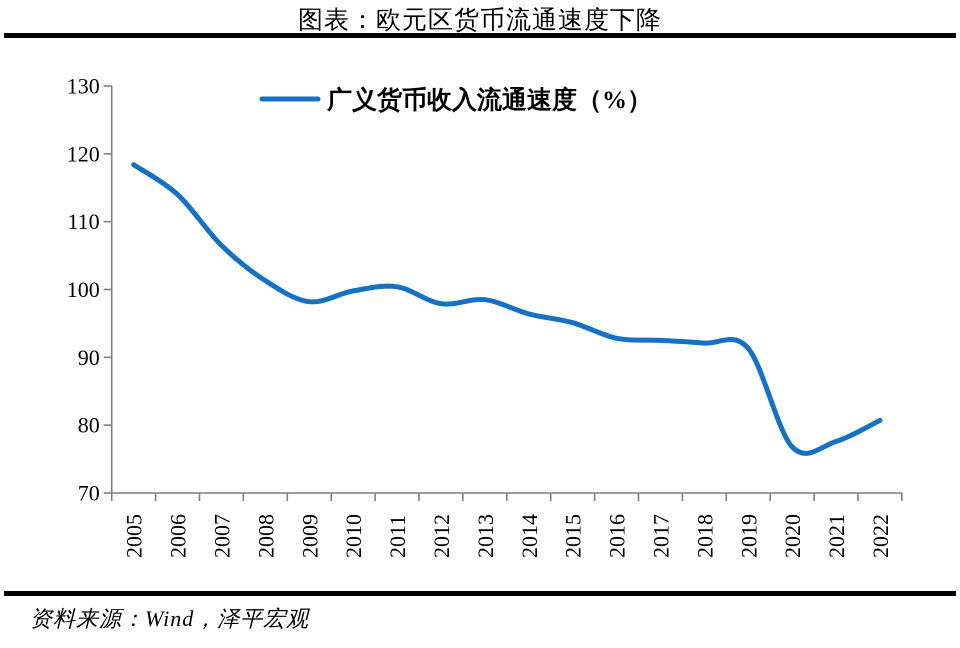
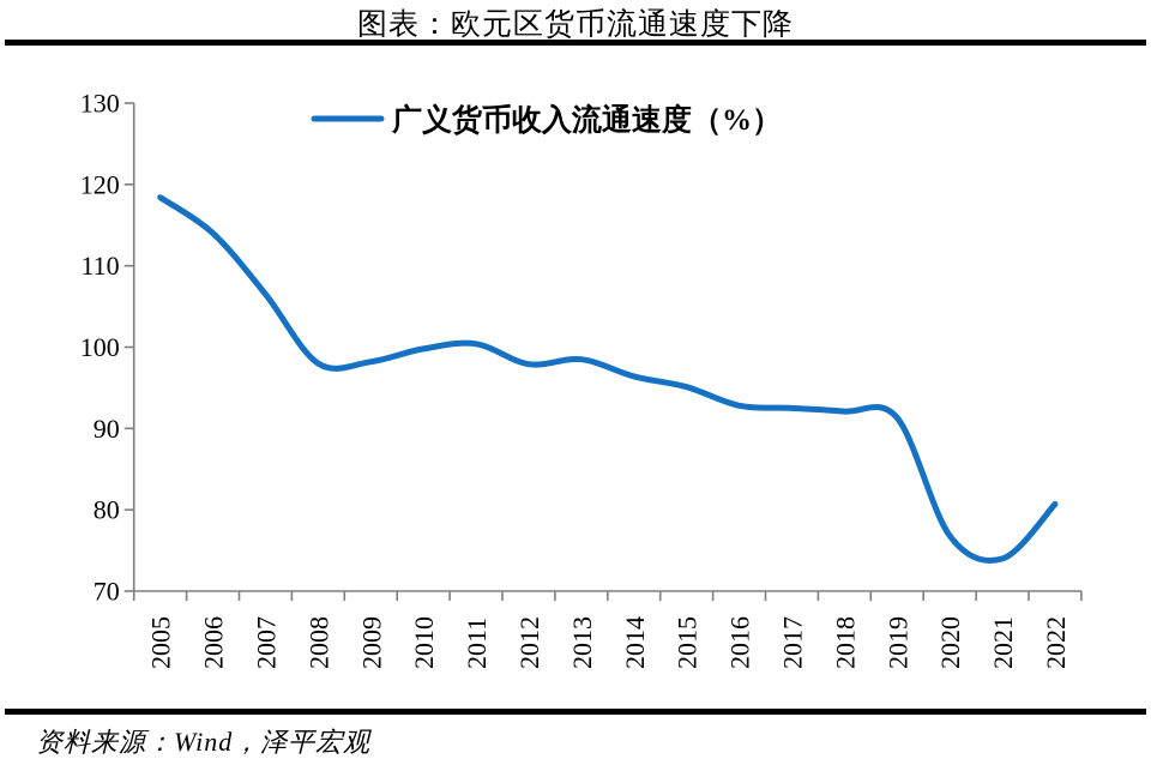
2008: 101 -> 98
2021: 78 -> 74
